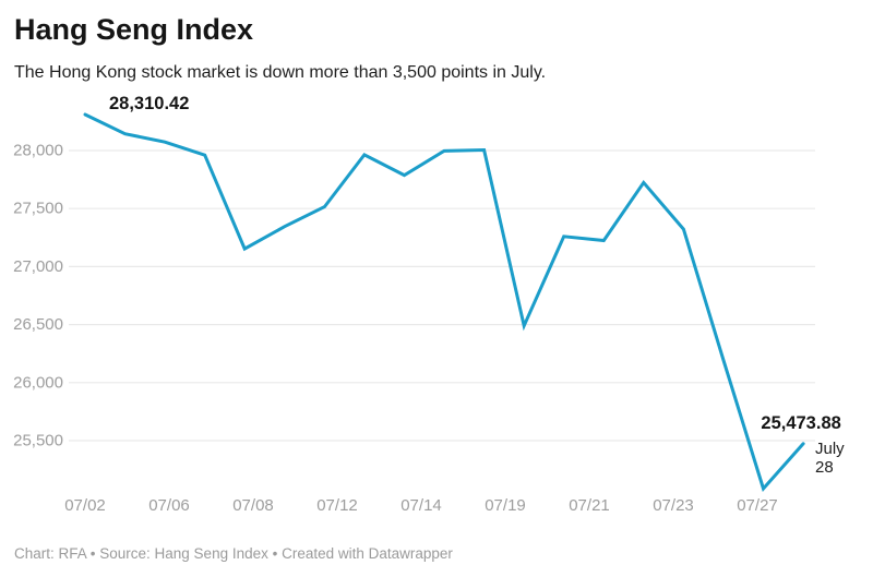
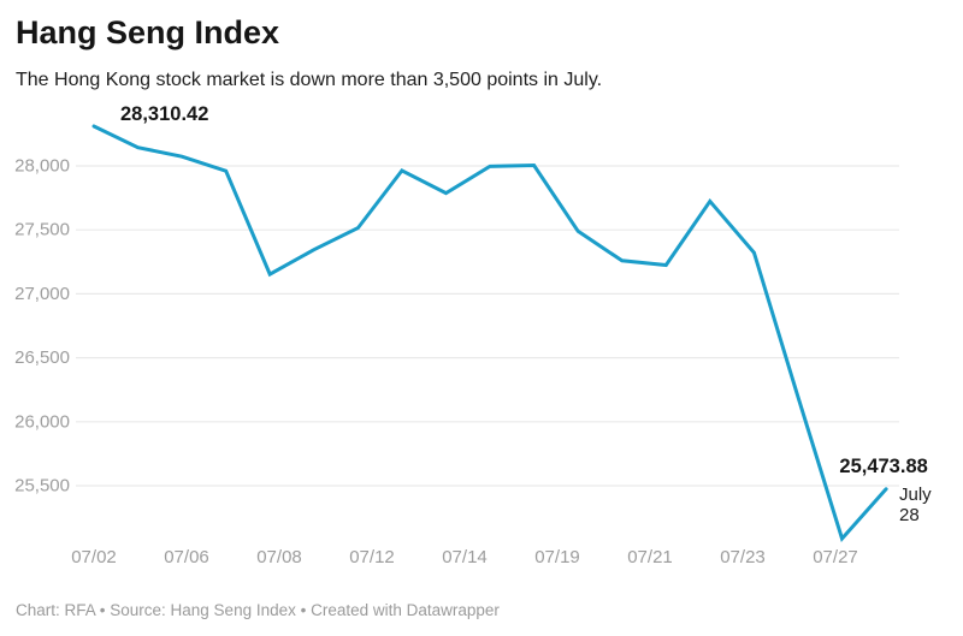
07/19: 26490 -> 27490
